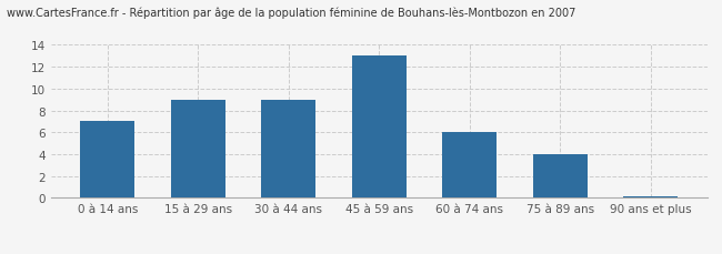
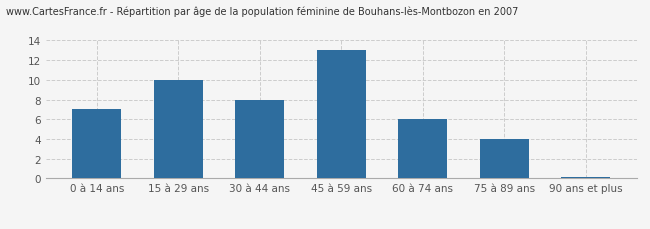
15 à 29 ans: 9.0 -> 10.0
30 à 44 ans: 9.0 -> 8.0
